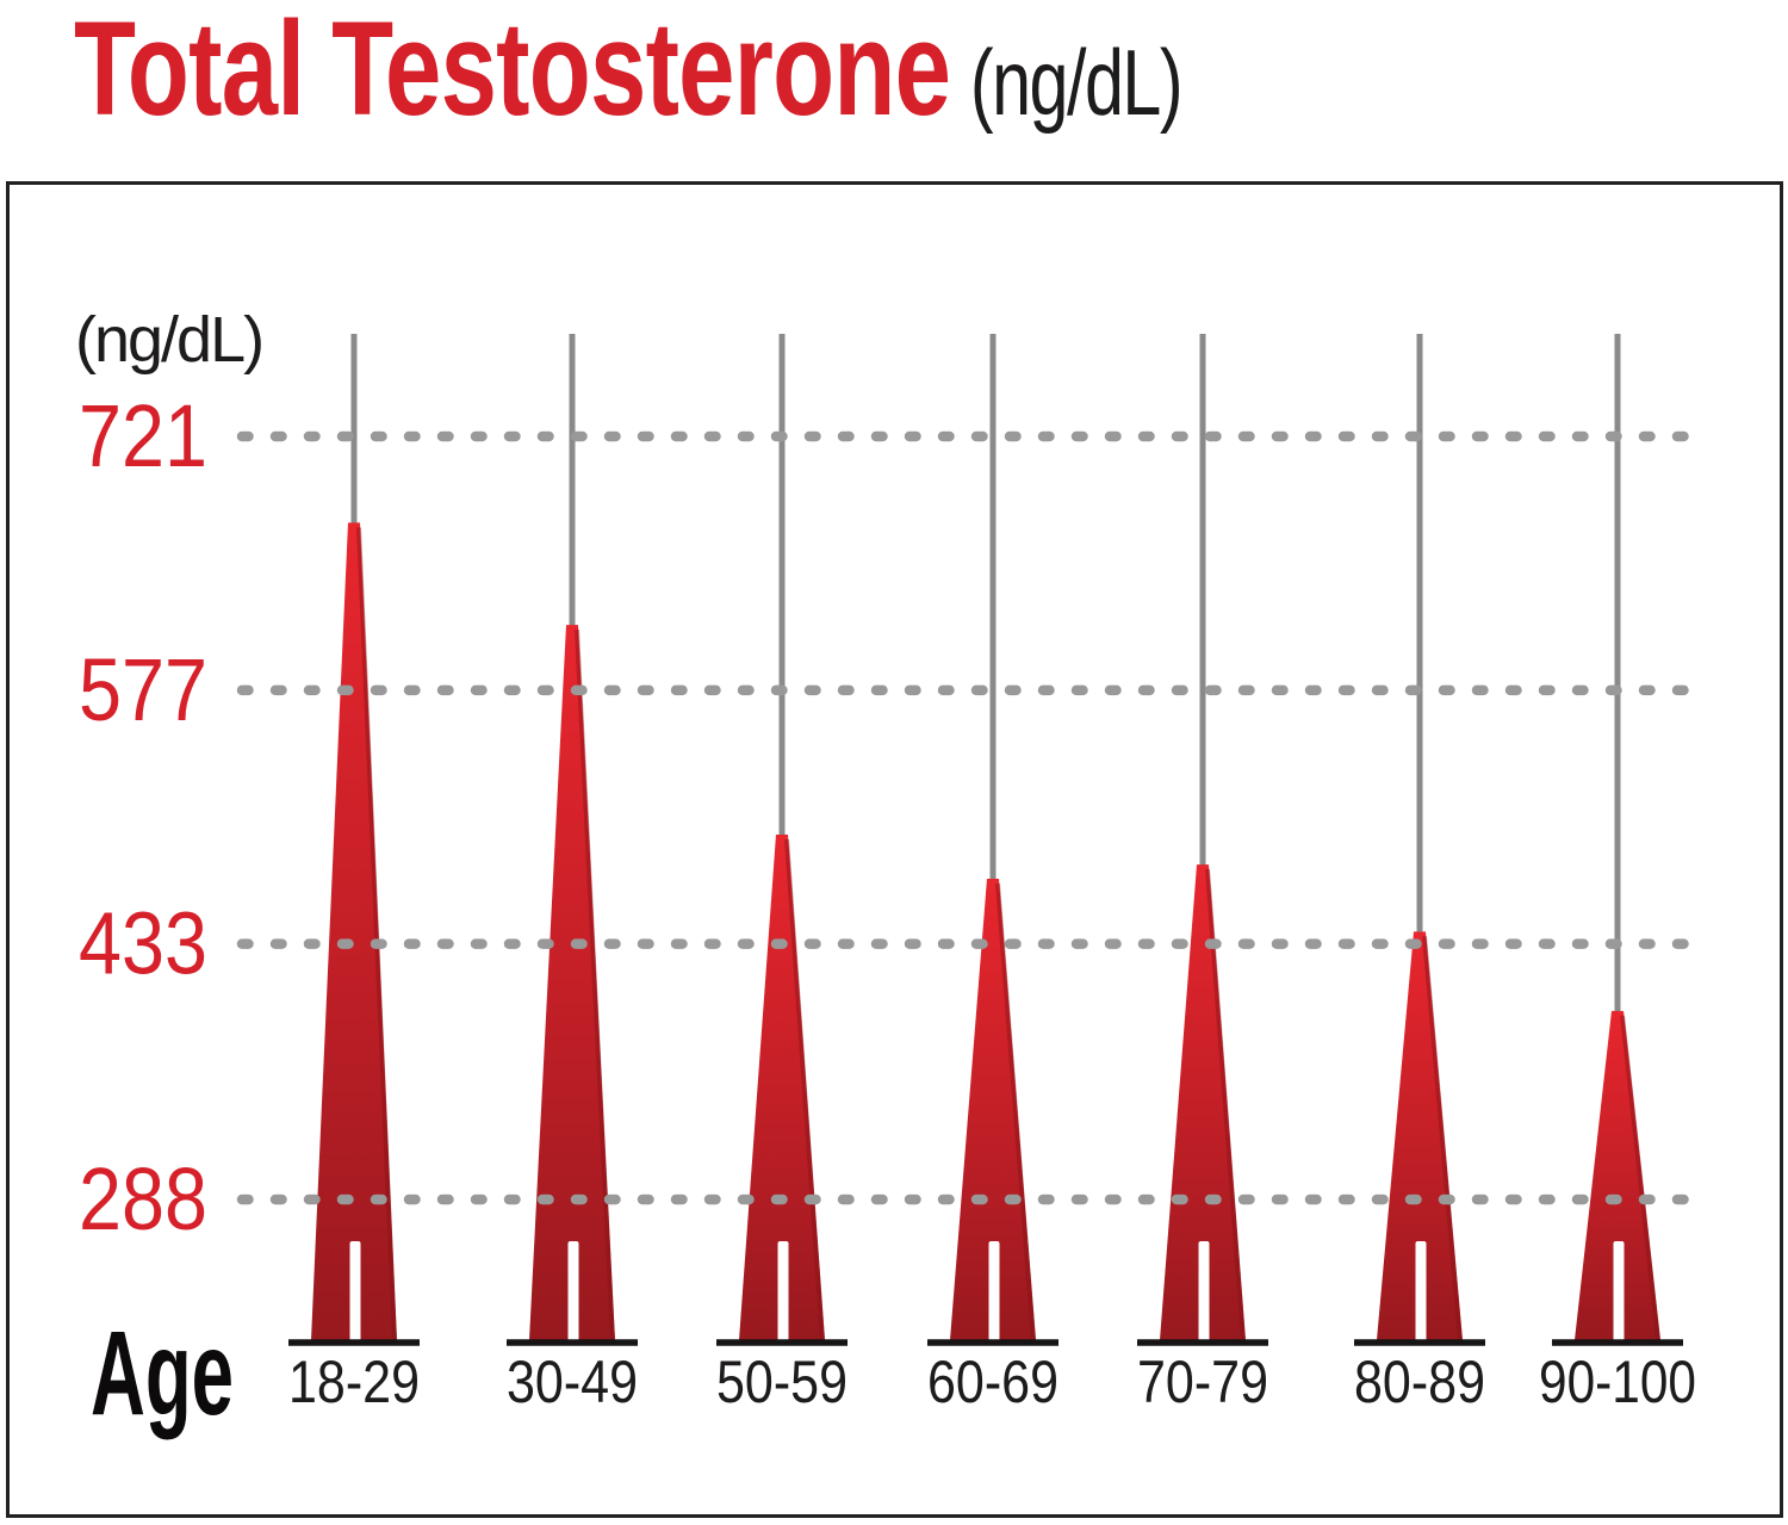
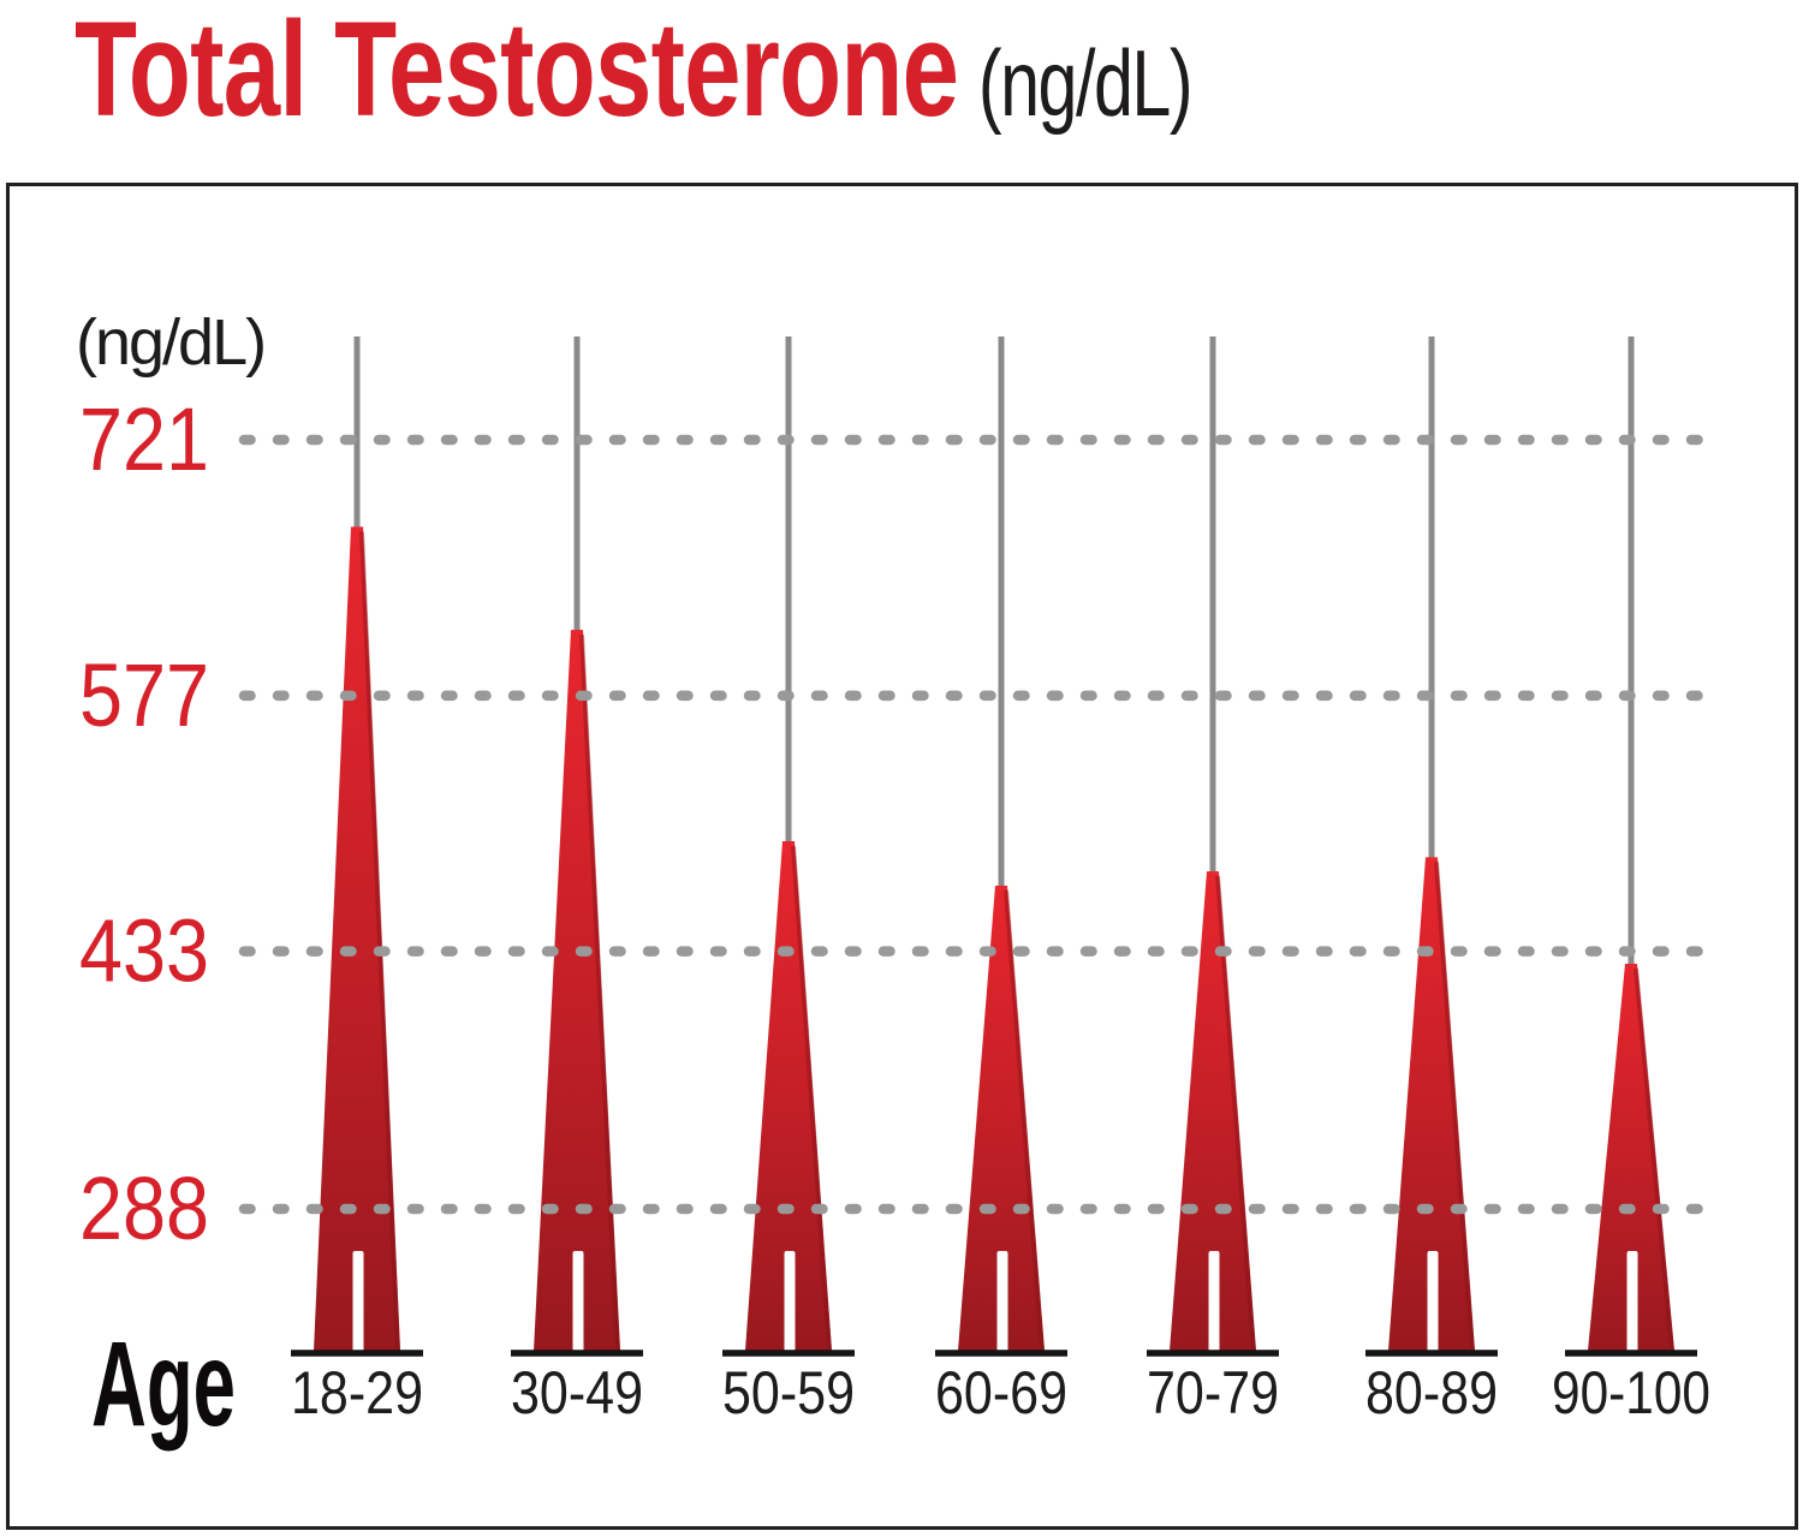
80-89: 440 -> 486
90-100: 395 -> 426
